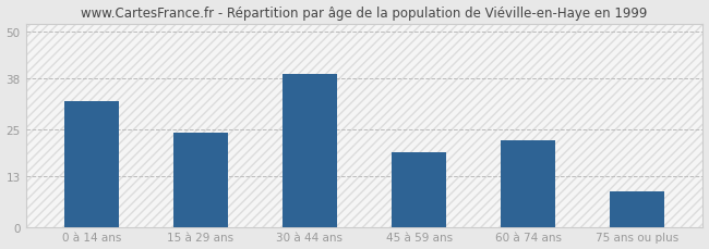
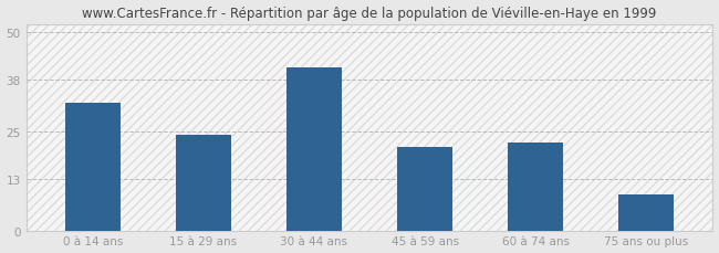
30 à 44 ans: 39 -> 41
45 à 59 ans: 19 -> 21
